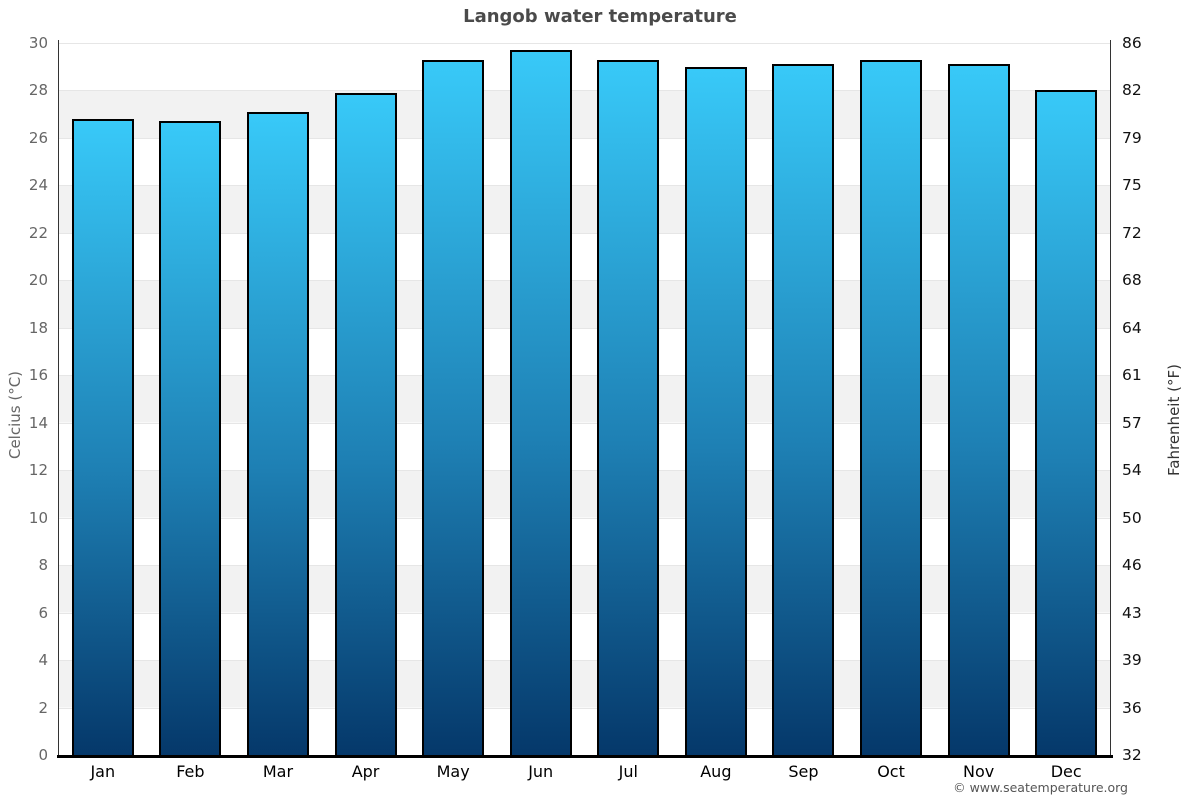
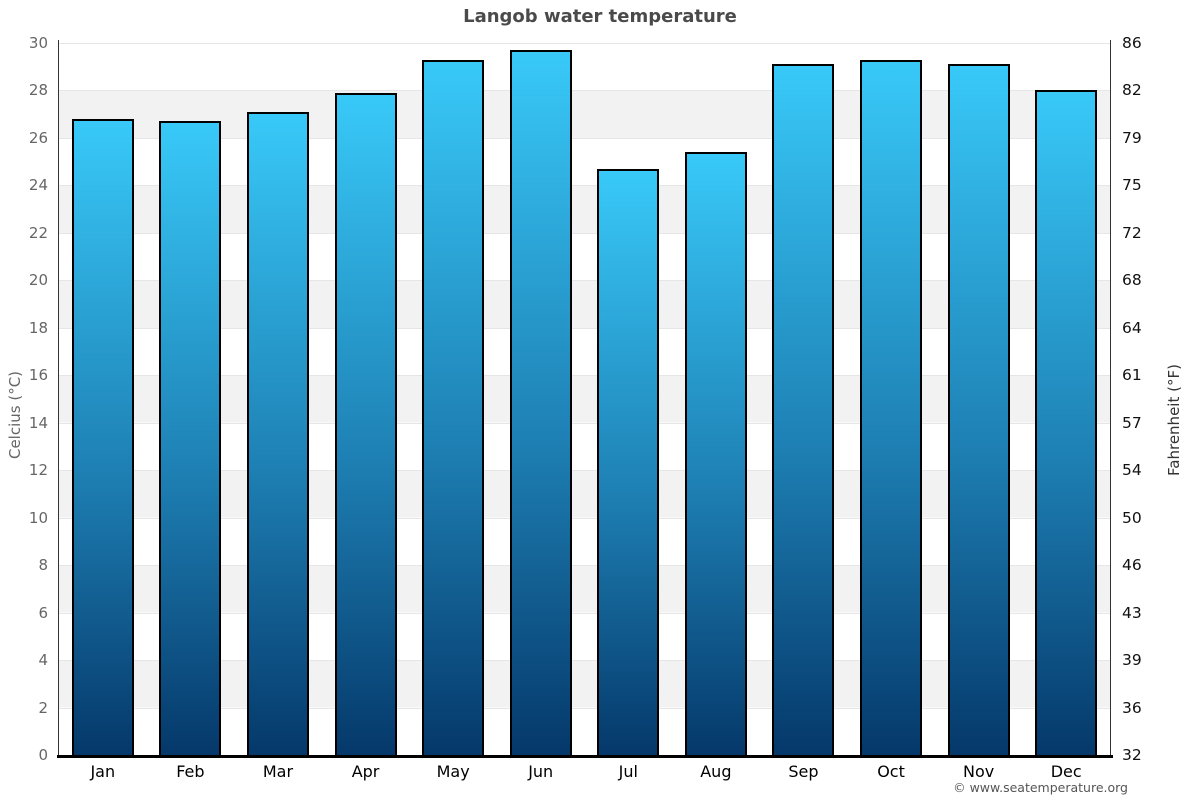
Jul: 29.3 -> 24.7
Aug: 29.0 -> 25.4
